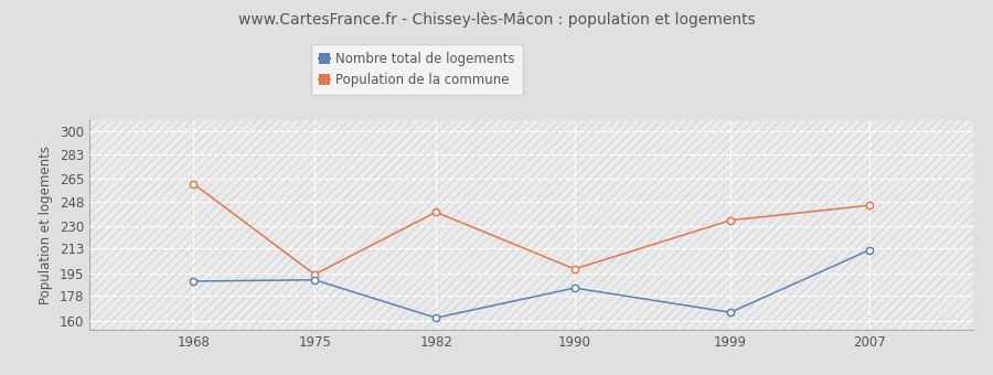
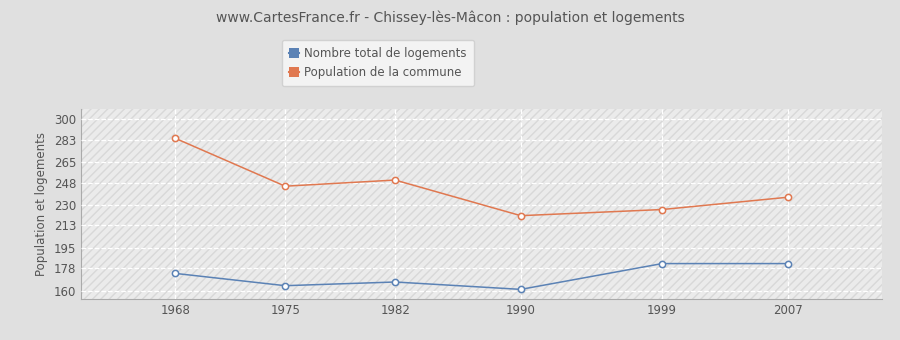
Nombre total de logements/1968: 189 -> 174
Population de la commune/1968: 261 -> 284
Nombre total de logements/1975: 190 -> 164
Population de la commune/1975: 194 -> 245
Nombre total de logements/1982: 162 -> 167
Population de la commune/1982: 240 -> 250
Nombre total de logements/1990: 184 -> 161
Population de la commune/1990: 198 -> 221
Nombre total de logements/1999: 166 -> 182
Population de la commune/1999: 234 -> 226
Nombre total de logements/2007: 212 -> 182
Population de la commune/2007: 245 -> 236
